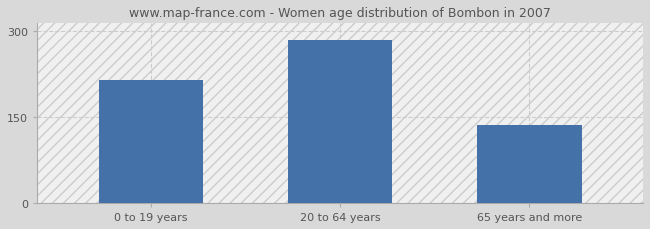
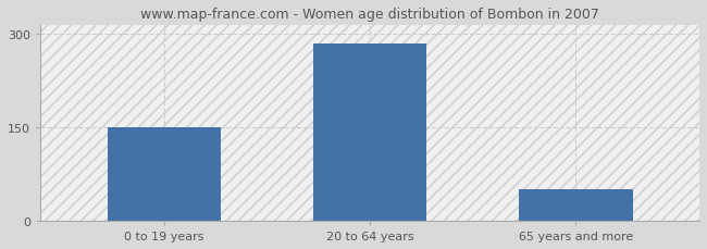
0 to 19 years: 216 -> 150
65 years and more: 136 -> 50
